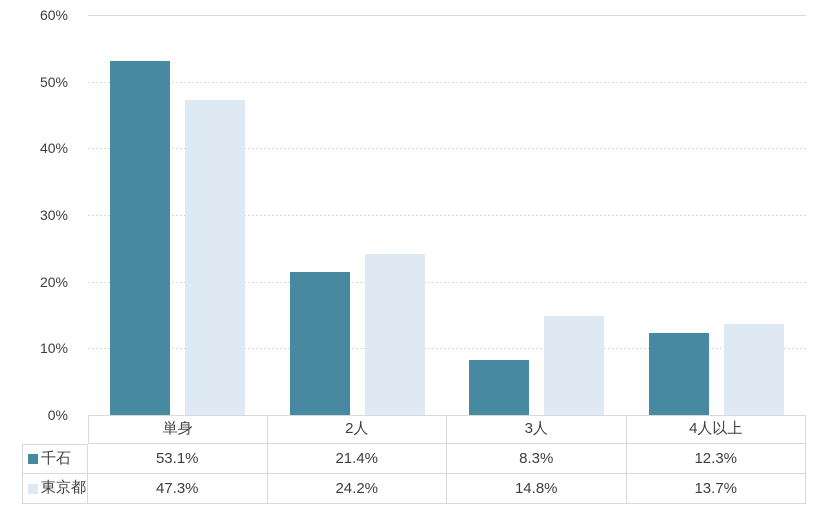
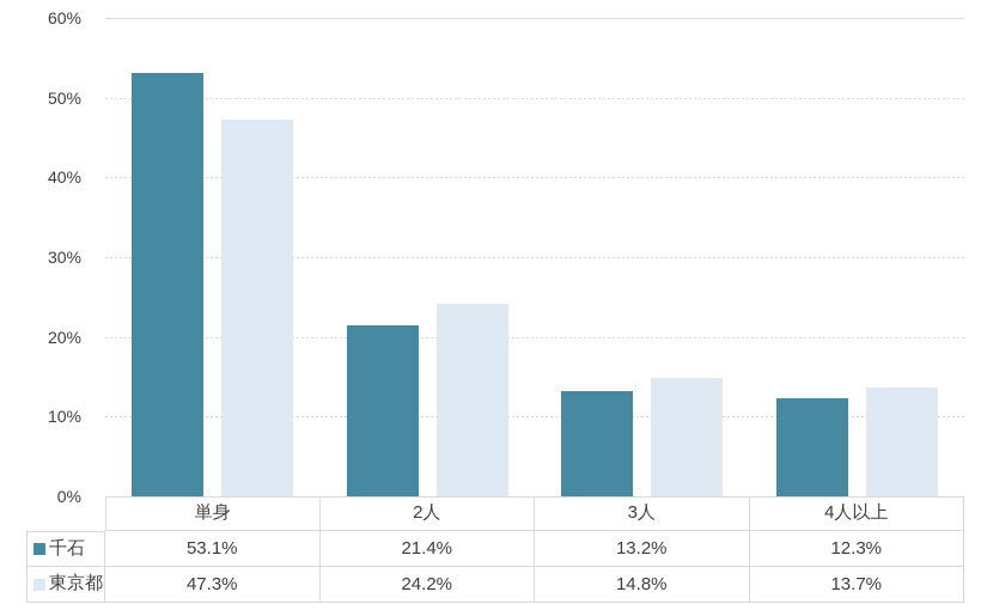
千石/3人: 8.3% -> 13.2%
